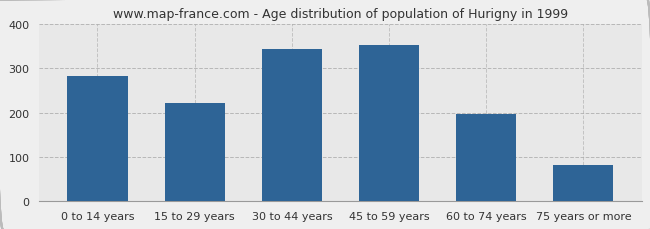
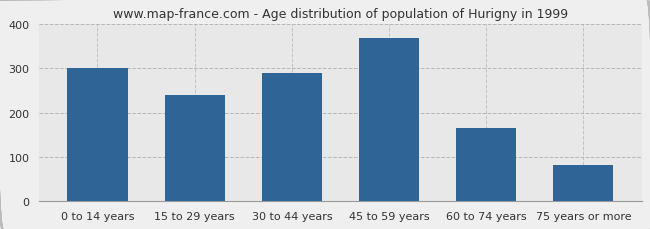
0 to 14 years: 283 -> 300
15 to 29 years: 222 -> 240
30 to 44 years: 345 -> 290
45 to 59 years: 352 -> 370
60 to 74 years: 197 -> 165
